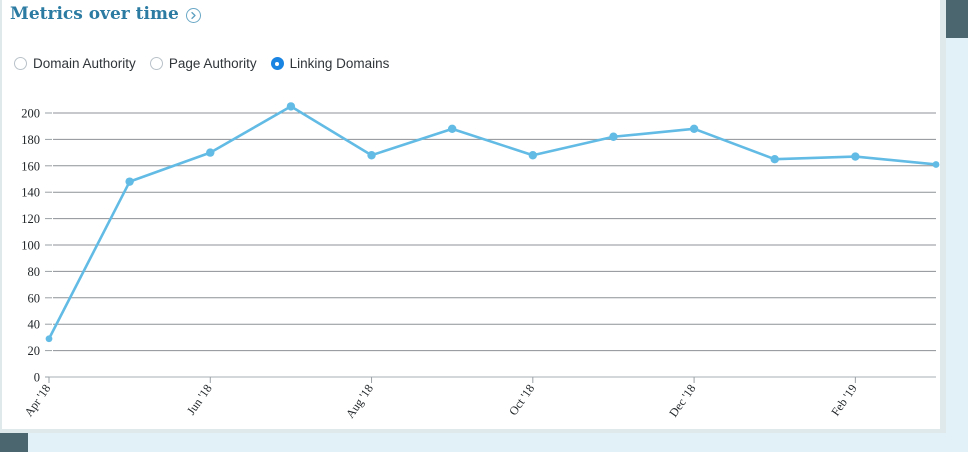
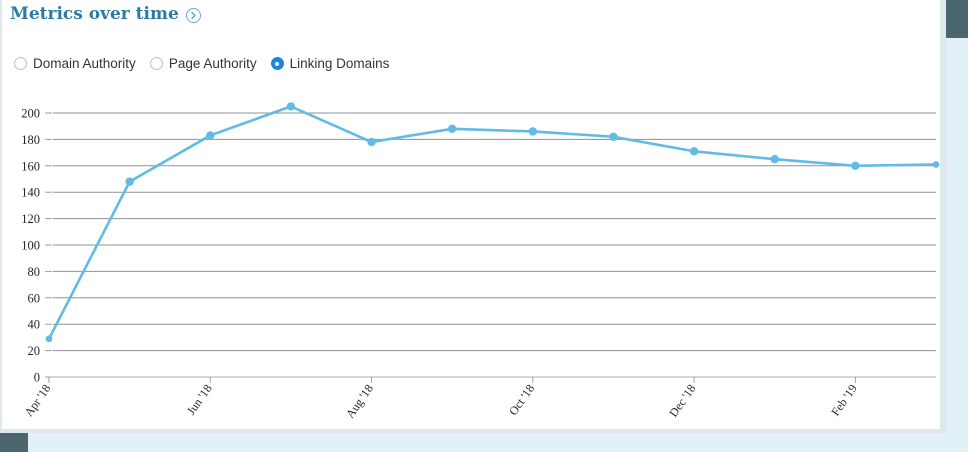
Jun '18: 170 -> 183
Aug '18: 168 -> 178
Oct '18: 168 -> 186
Dec '18: 188 -> 171
Feb '19: 167 -> 160
